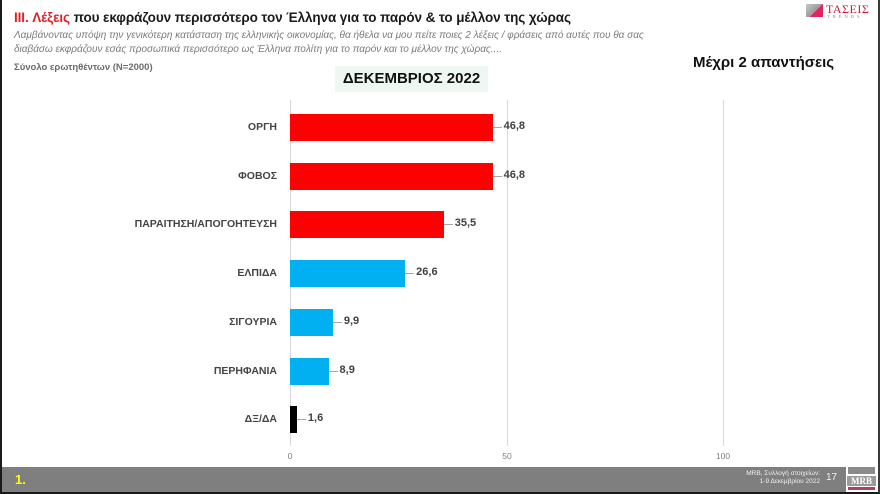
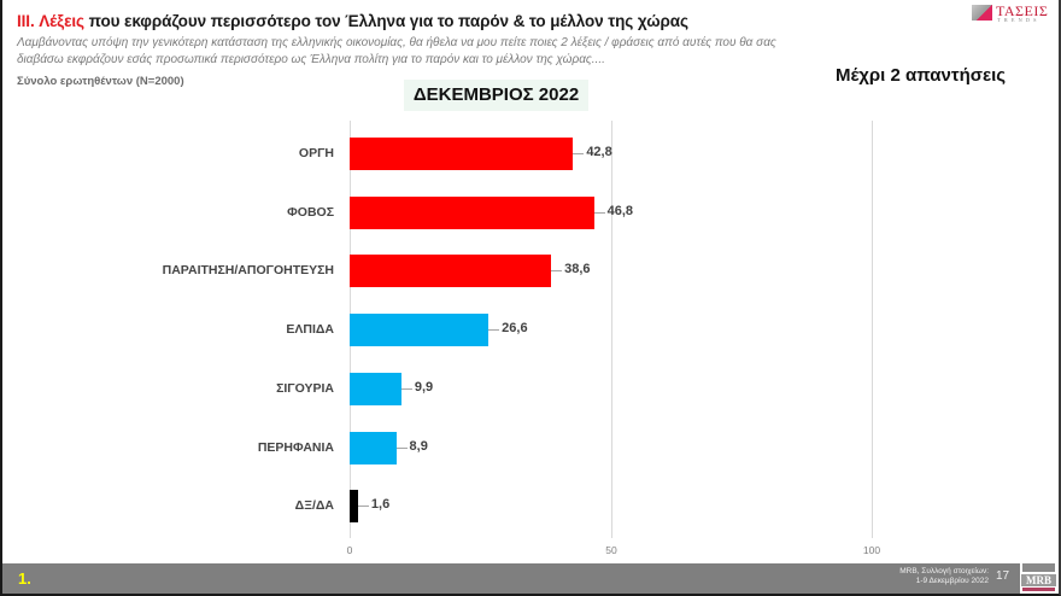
ΟΡΓΗ: 46,8 -> 42,8
ΠΑΡΑΙΤΗΣΗ/ΑΠΟΓΟΗΤΕΥΣΗ: 35,5 -> 38,6
